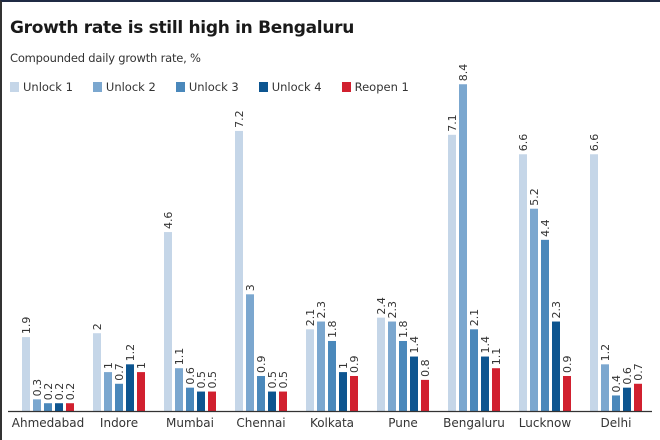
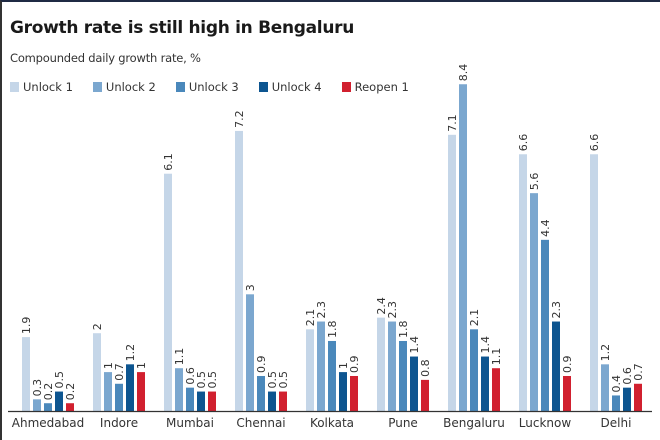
Unlock 4/Ahmedabad: 0.2 -> 0.5
Unlock 1/Mumbai: 4.6 -> 6.1
Unlock 2/Lucknow: 5.2 -> 5.6
